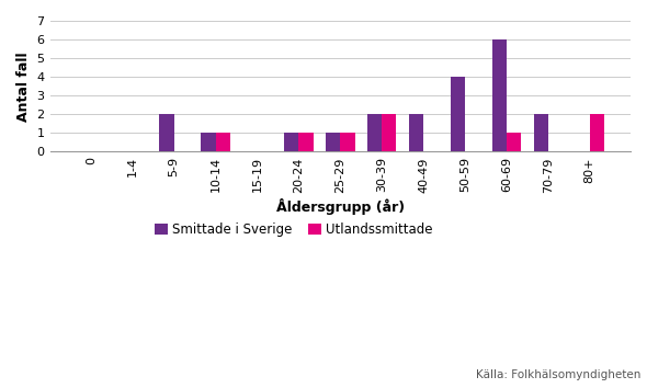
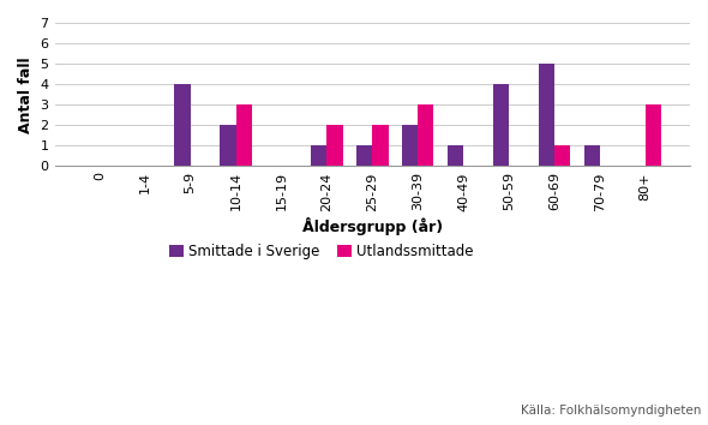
Smittade i Sverige/5-9: 2 -> 4
Smittade i Sverige/10-14: 1 -> 2
Utlandssmittade/10-14: 1 -> 3
Utlandssmittade/20-24: 1 -> 2
Utlandssmittade/25-29: 1 -> 2
Utlandssmittade/30-39: 2 -> 3
Smittade i Sverige/40-49: 2 -> 1
Smittade i Sverige/60-69: 6 -> 5
Smittade i Sverige/70-79: 2 -> 1
Utlandssmittade/80+: 2 -> 3
